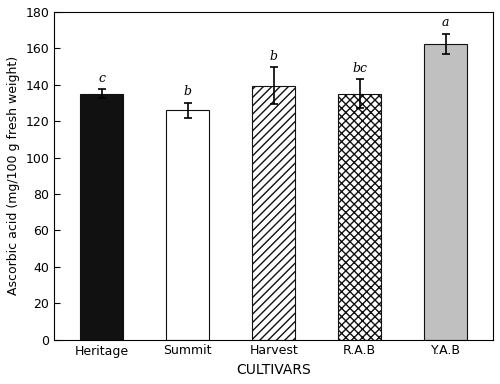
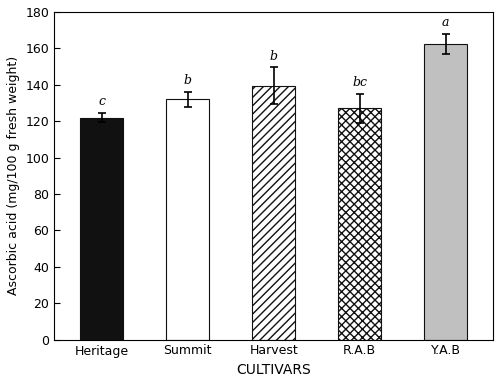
Heritage: 135 -> 122
Summit: 126 -> 132
R.A.B: 135 -> 127
